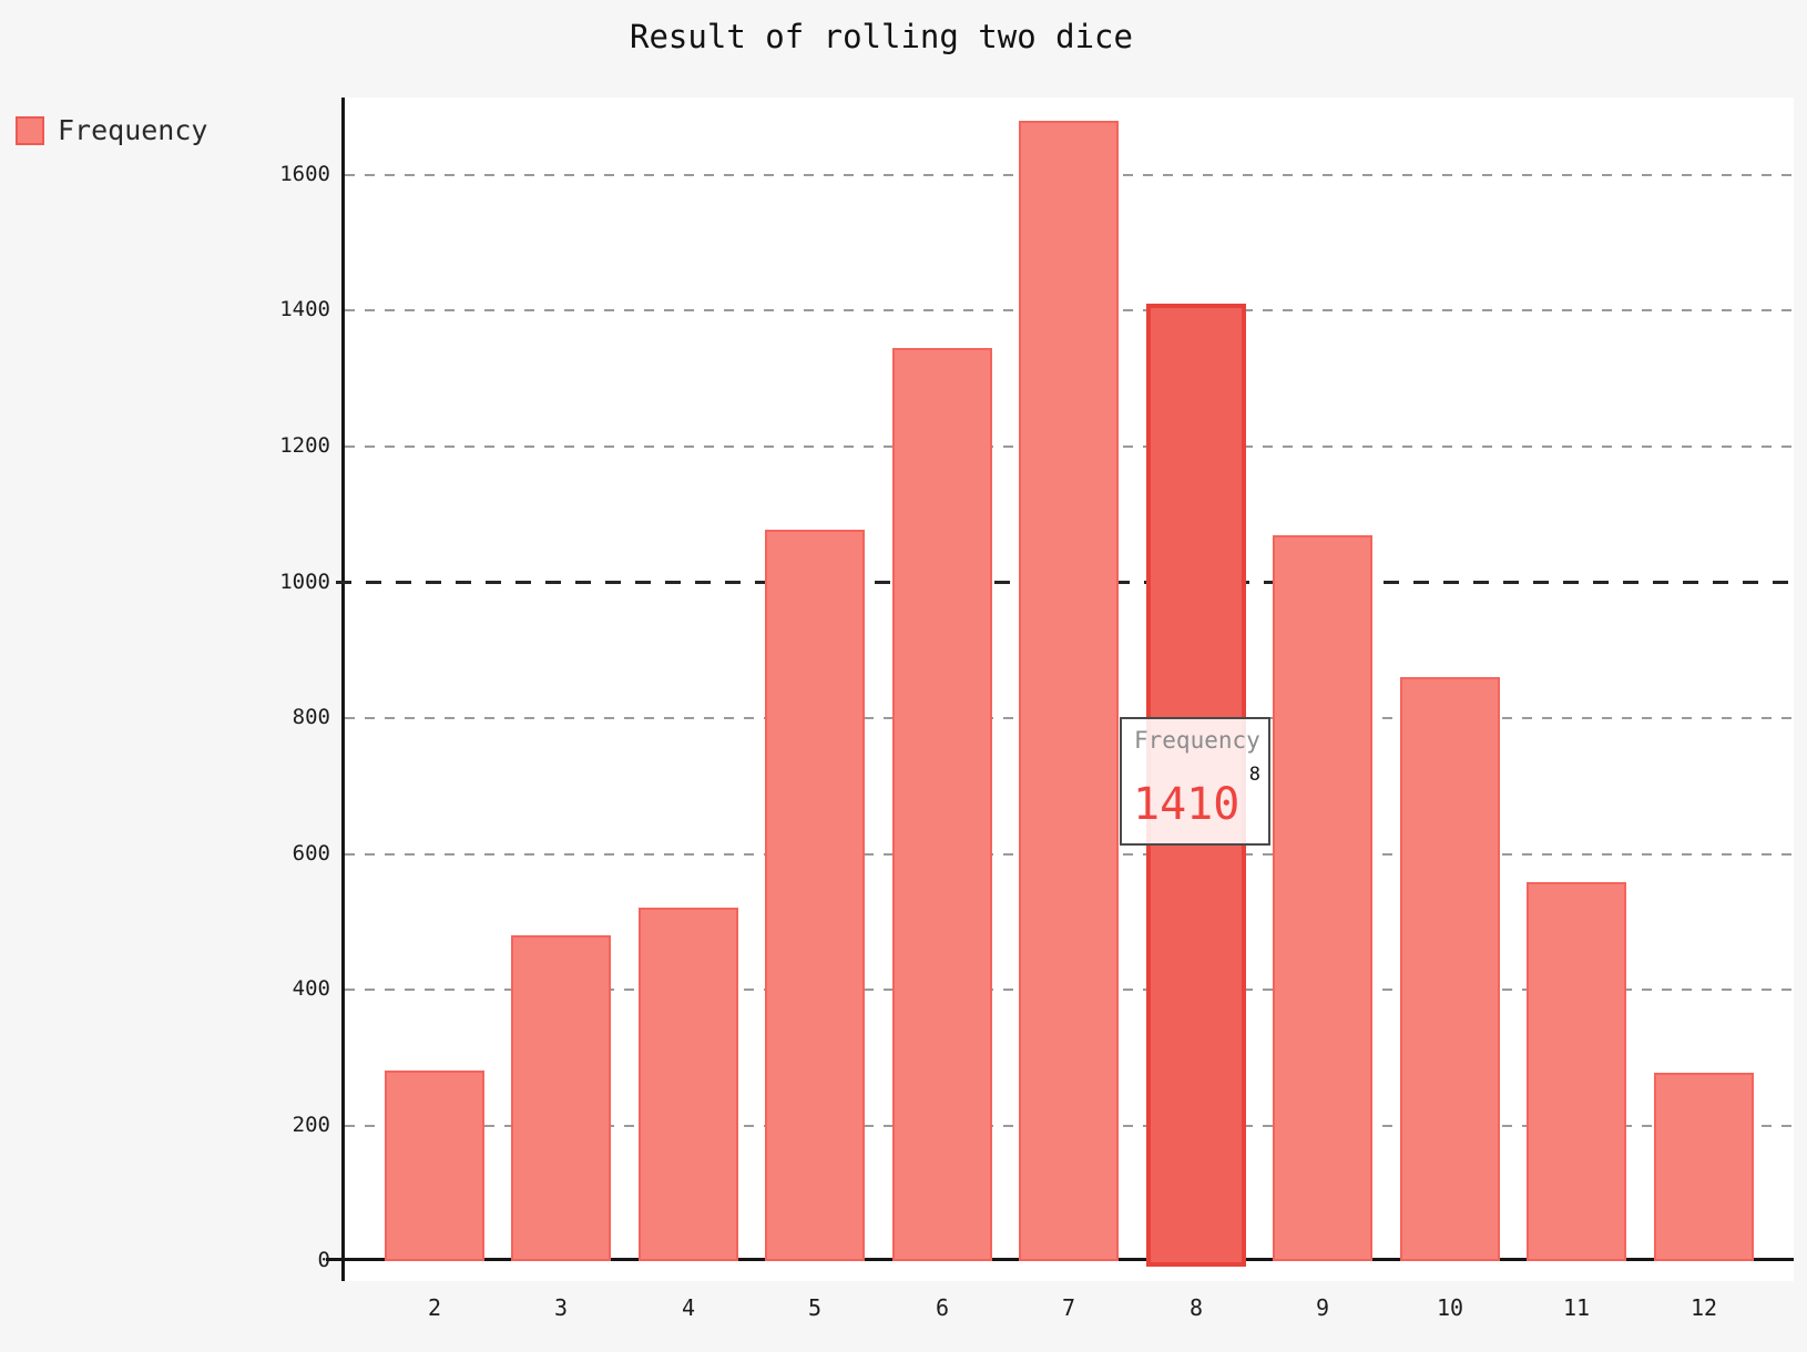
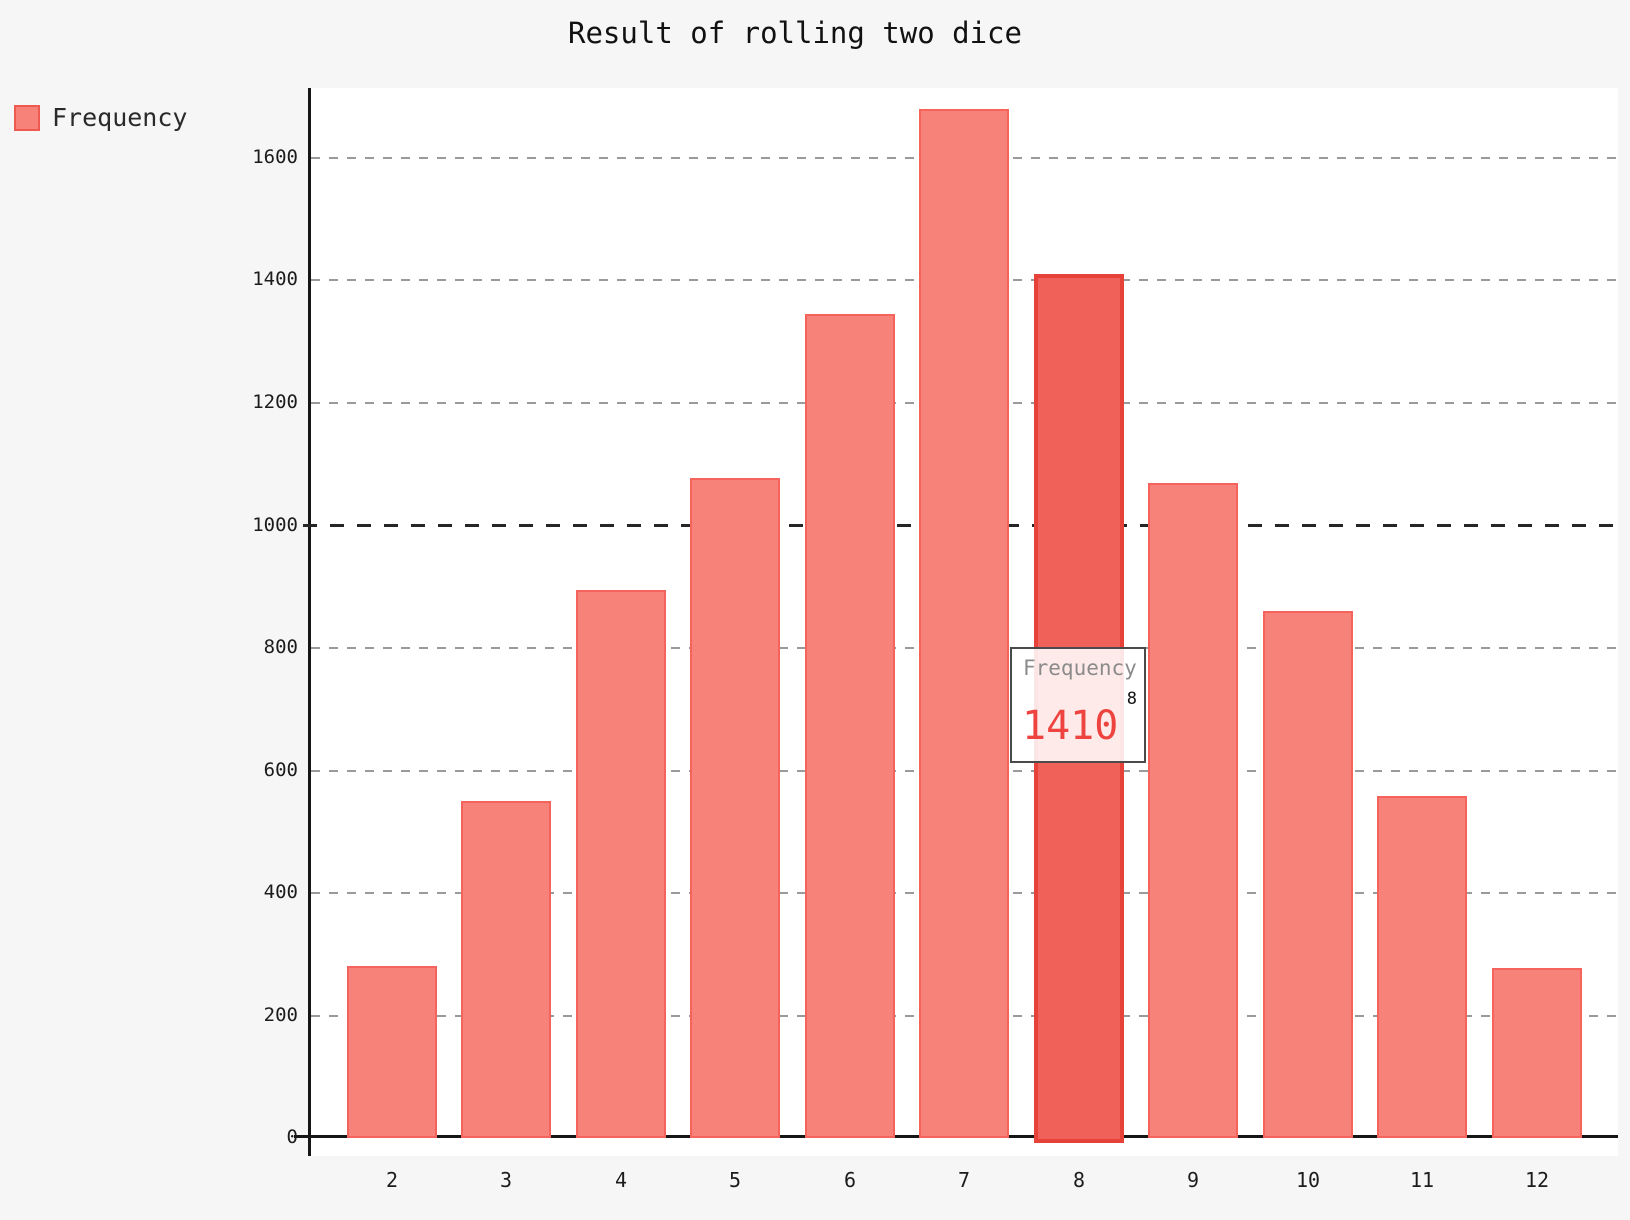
3: 480 -> 550
4: 520 -> 900
